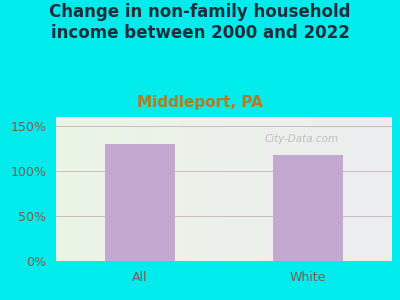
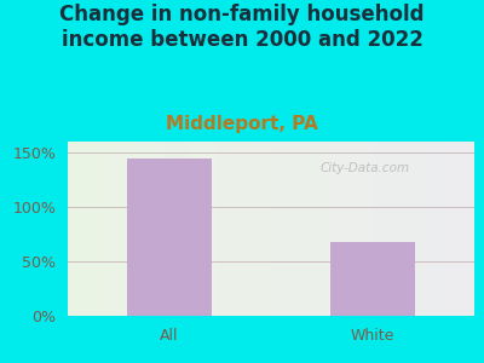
All: 130% -> 144%
White: 118% -> 68%
